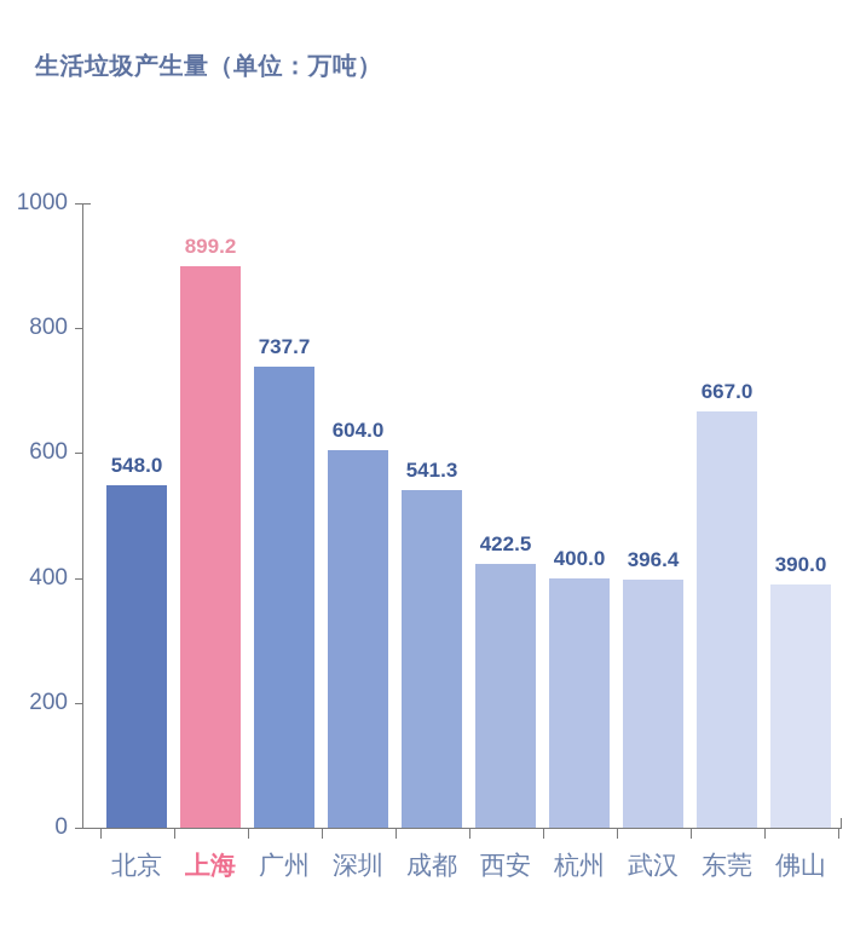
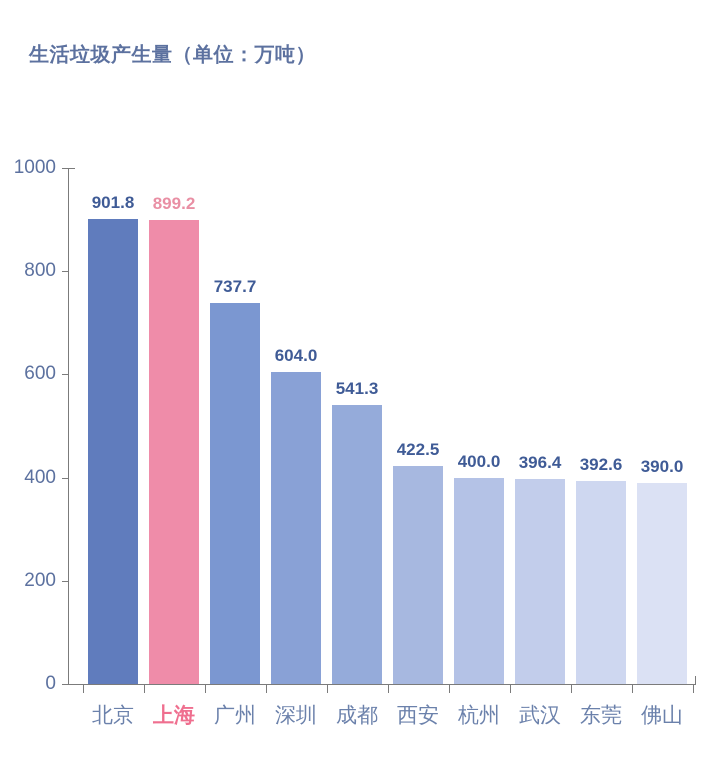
北京: 548.0 -> 901.8
东莞: 667.0 -> 392.6
